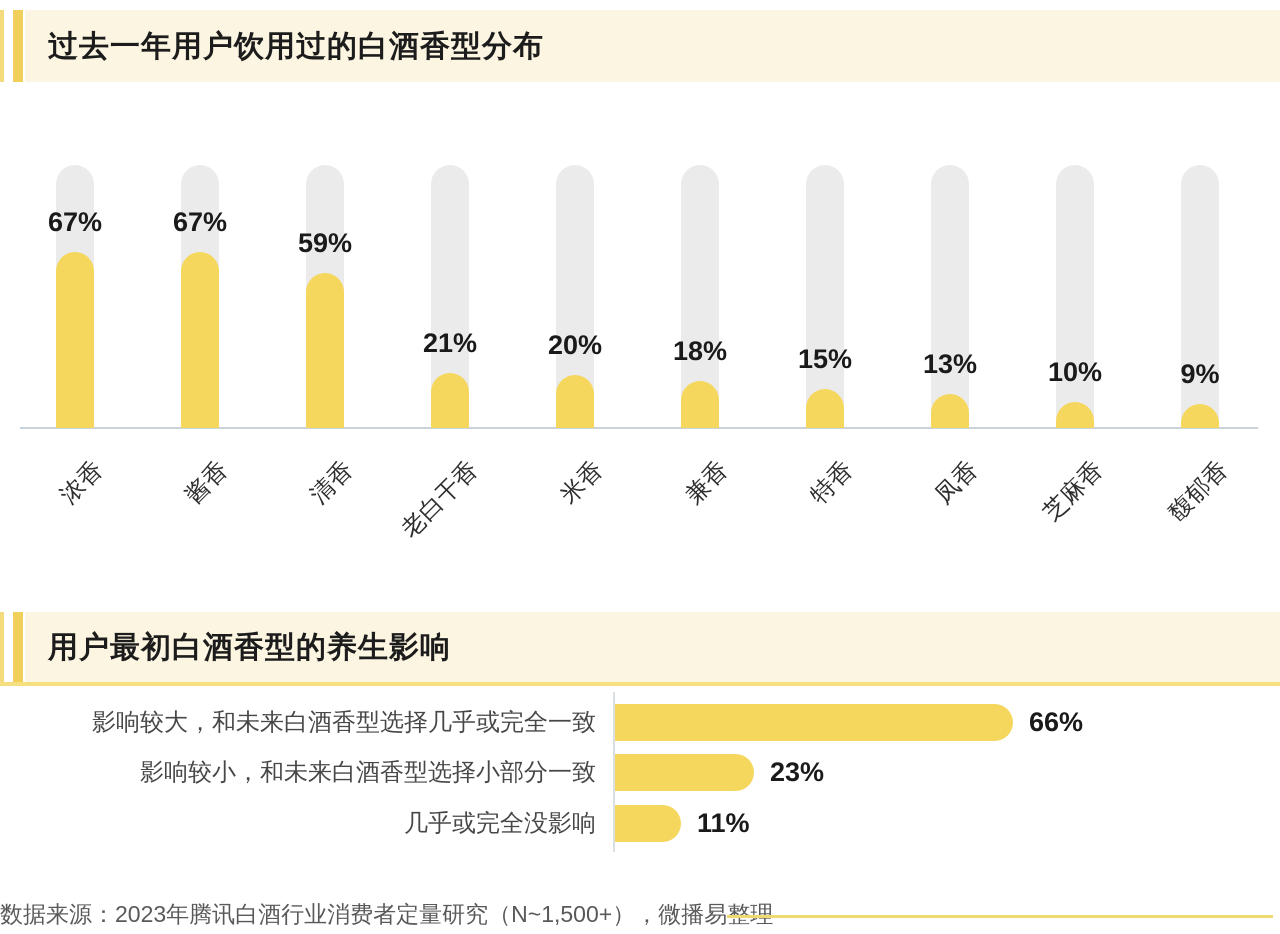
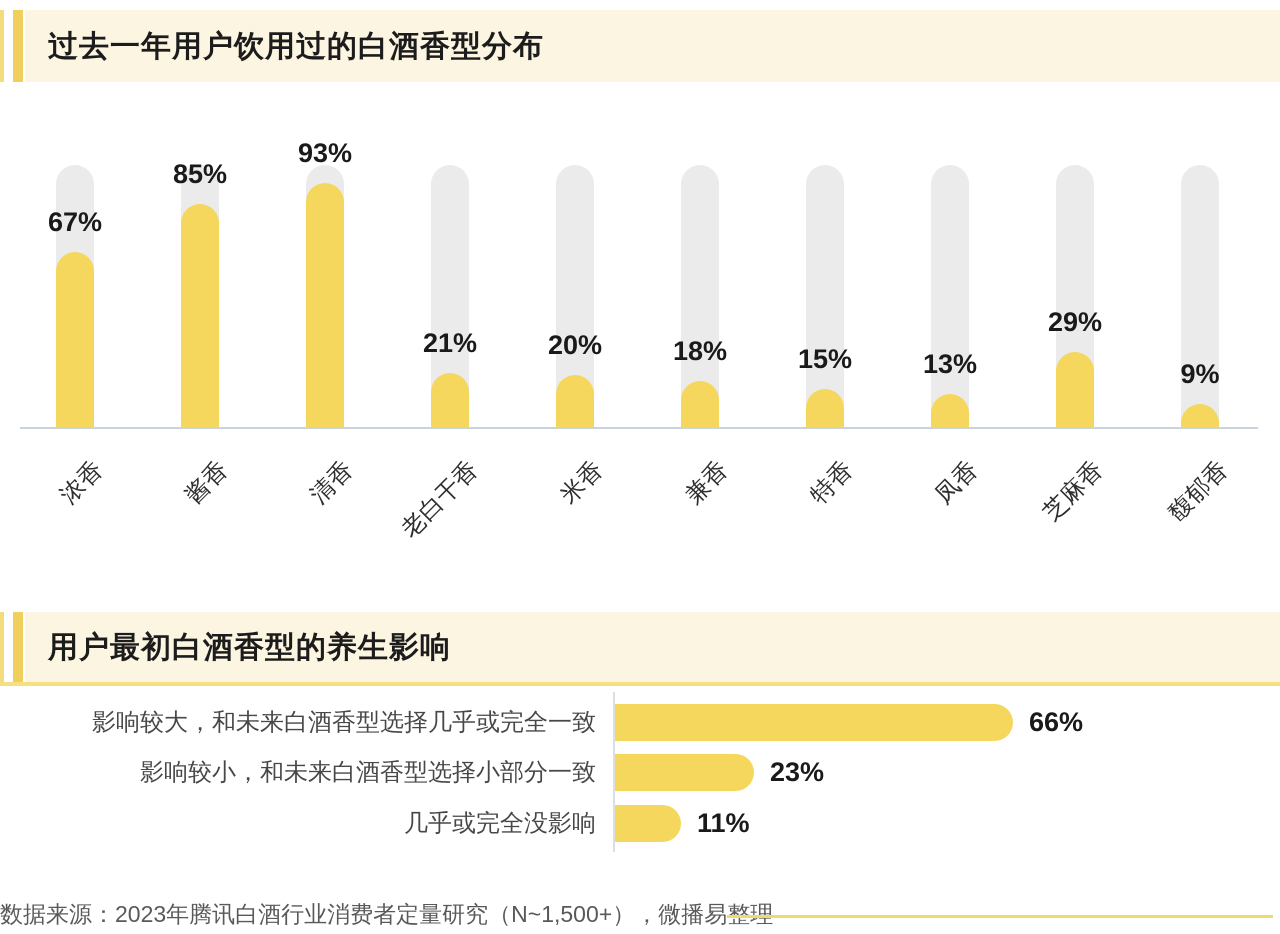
过去一年用户饮用过的白酒香型分布/酱香: 67% -> 85%
过去一年用户饮用过的白酒香型分布/清香: 59% -> 93%
过去一年用户饮用过的白酒香型分布/芝麻香: 10% -> 29%
